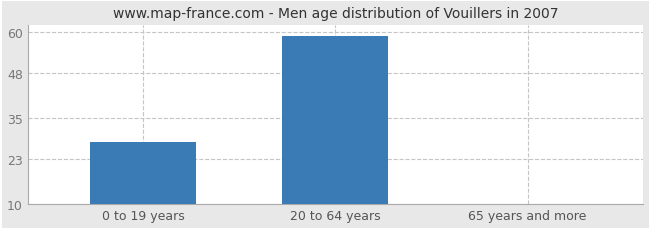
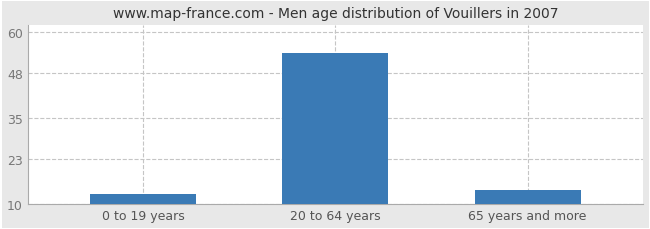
0 to 19 years: 28 -> 13
20 to 64 years: 59 -> 54
65 years and more: 10 -> 14
